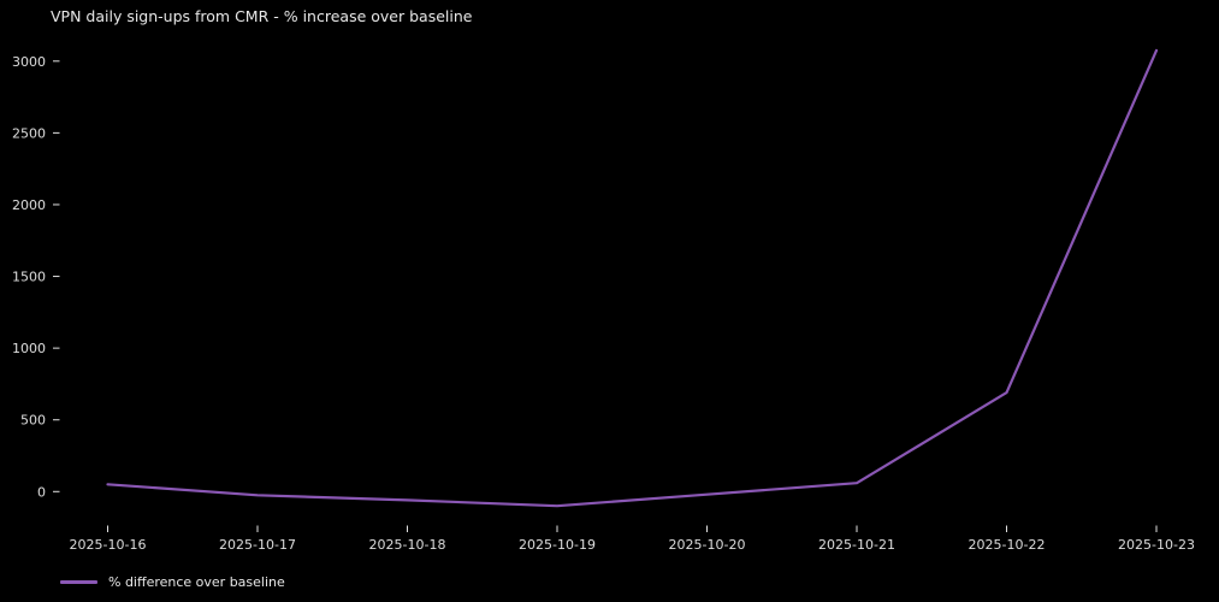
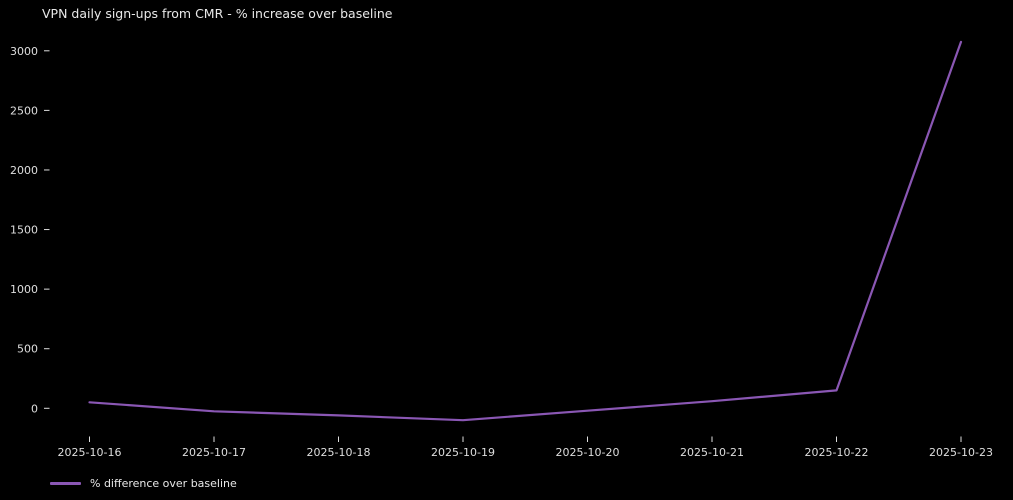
2025-10-22: 690 -> 150
